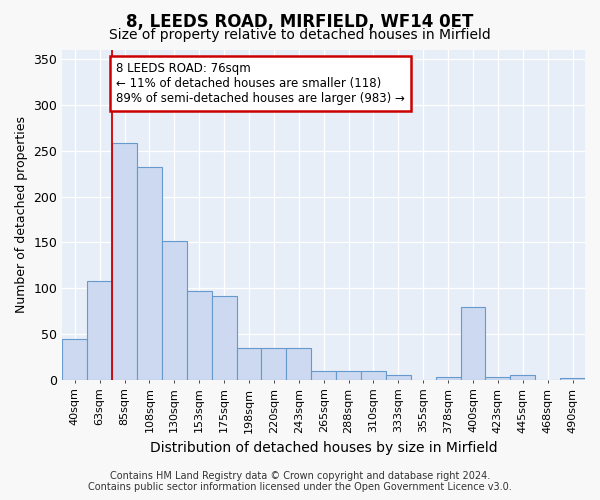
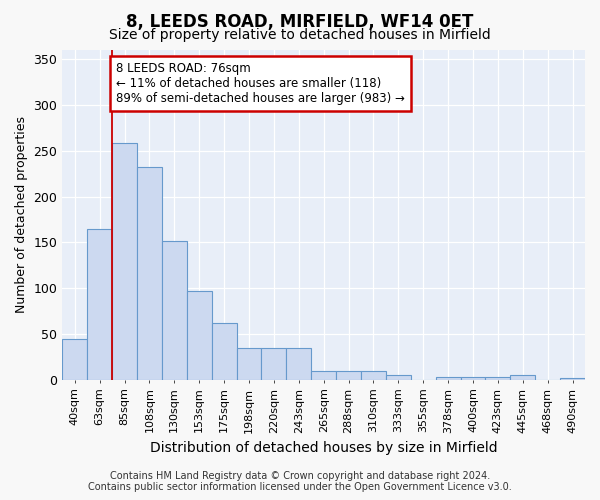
63sqm: 108 -> 165
175sqm: 92 -> 62
400sqm: 80 -> 3
